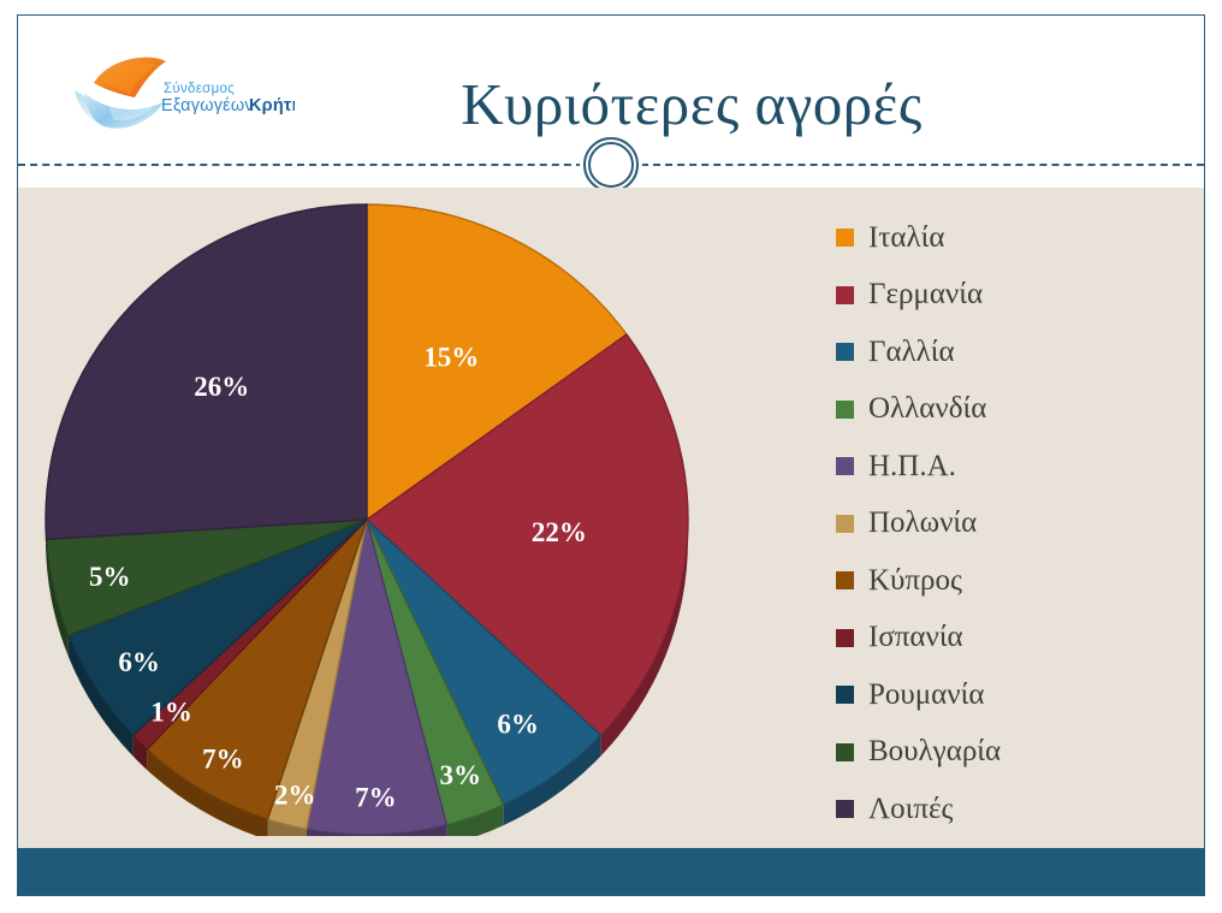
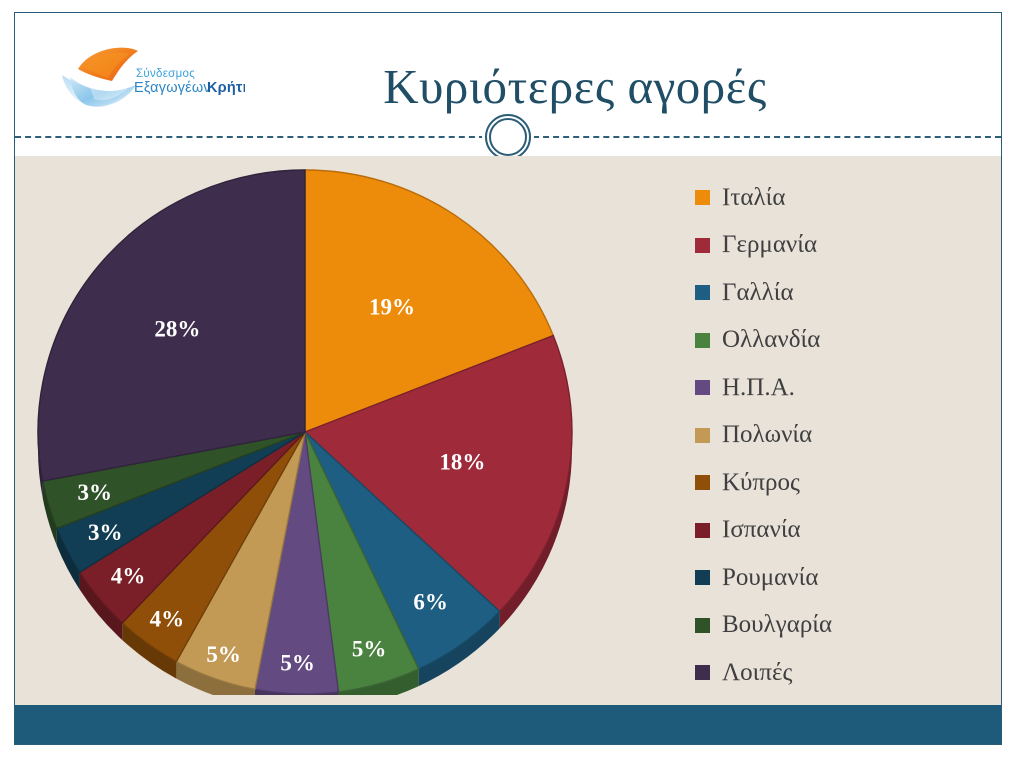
Ιταλία: 15% -> 19%
Γερμανία: 22% -> 18%
Ολλανδία: 3% -> 5%
Η.Π.Α.: 7% -> 5%
Πολωνία: 2% -> 5%
Κύπρος: 7% -> 4%
Ισπανία: 1% -> 4%
Ρουμανία: 6% -> 3%
Βουλγαρία: 5% -> 3%
Λοιπές: 26% -> 28%
